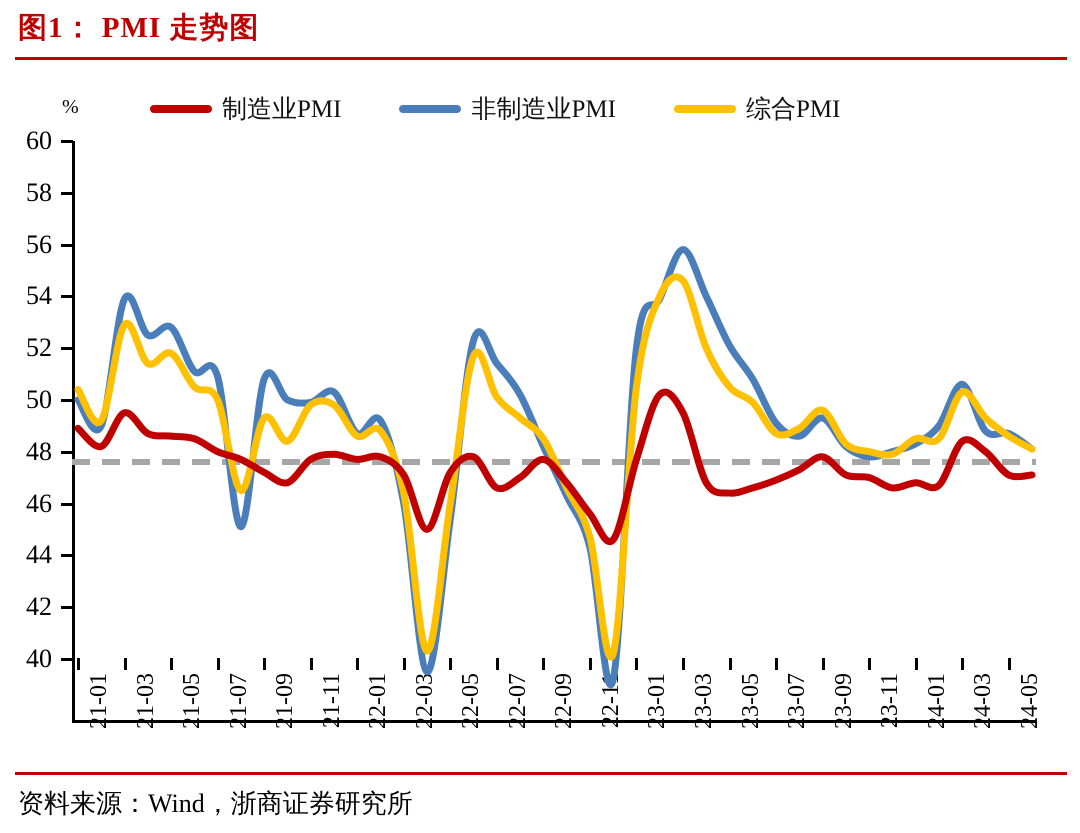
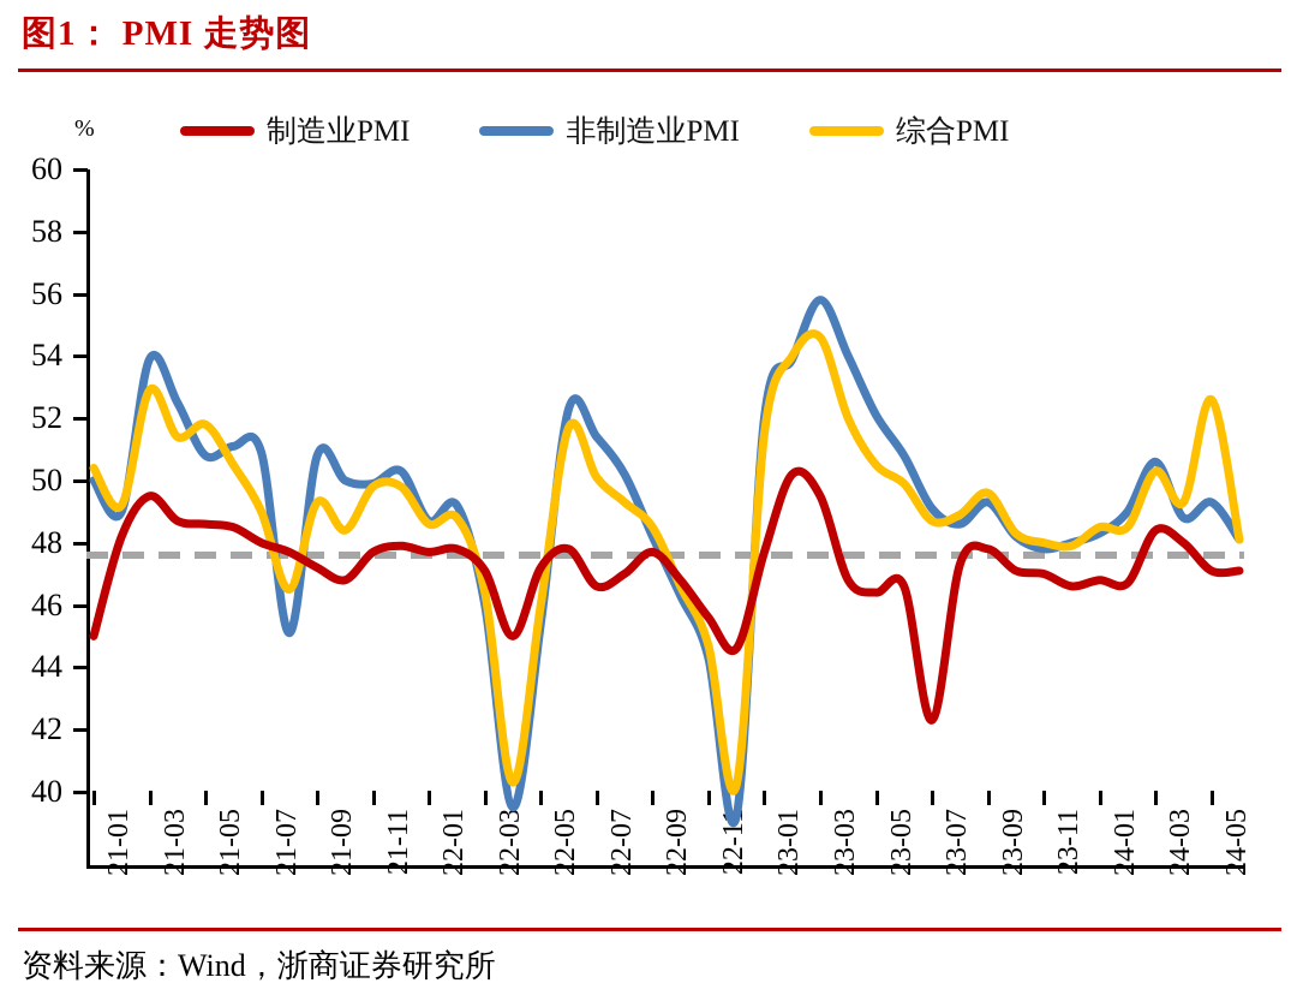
制造业PMI/21-01: 51.3 -> 47.4
非制造业PMI/21-05: 55.2 -> 53.2
综合PMI/21-07: 52.4 -> 51.4
综合PMI/23-01: 52.9 -> 53.9
制造业PMI/23-07: 49.3 -> 44.7
非制造业PMI/24-05: 51.1 -> 51.7
综合PMI/24-05: 51.0 -> 55.0
